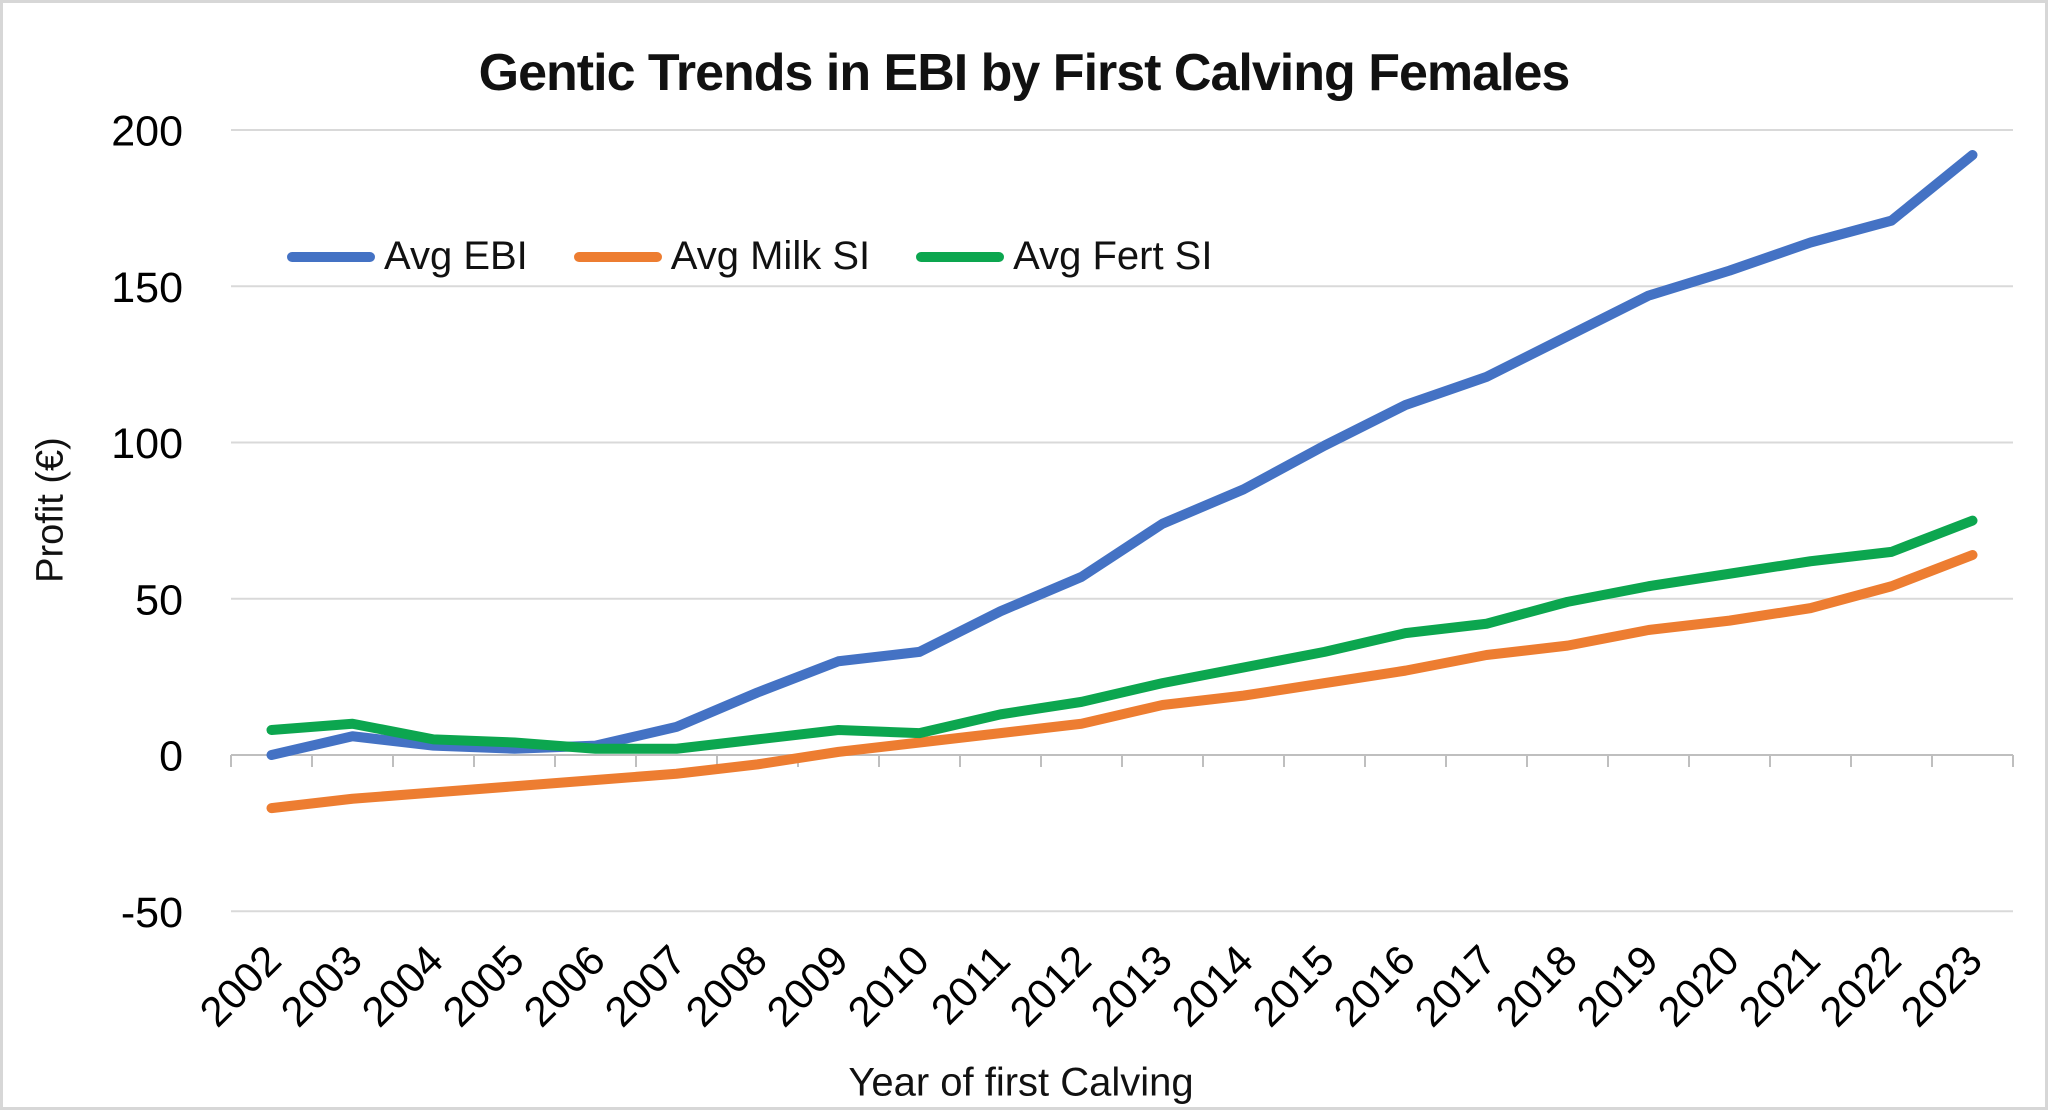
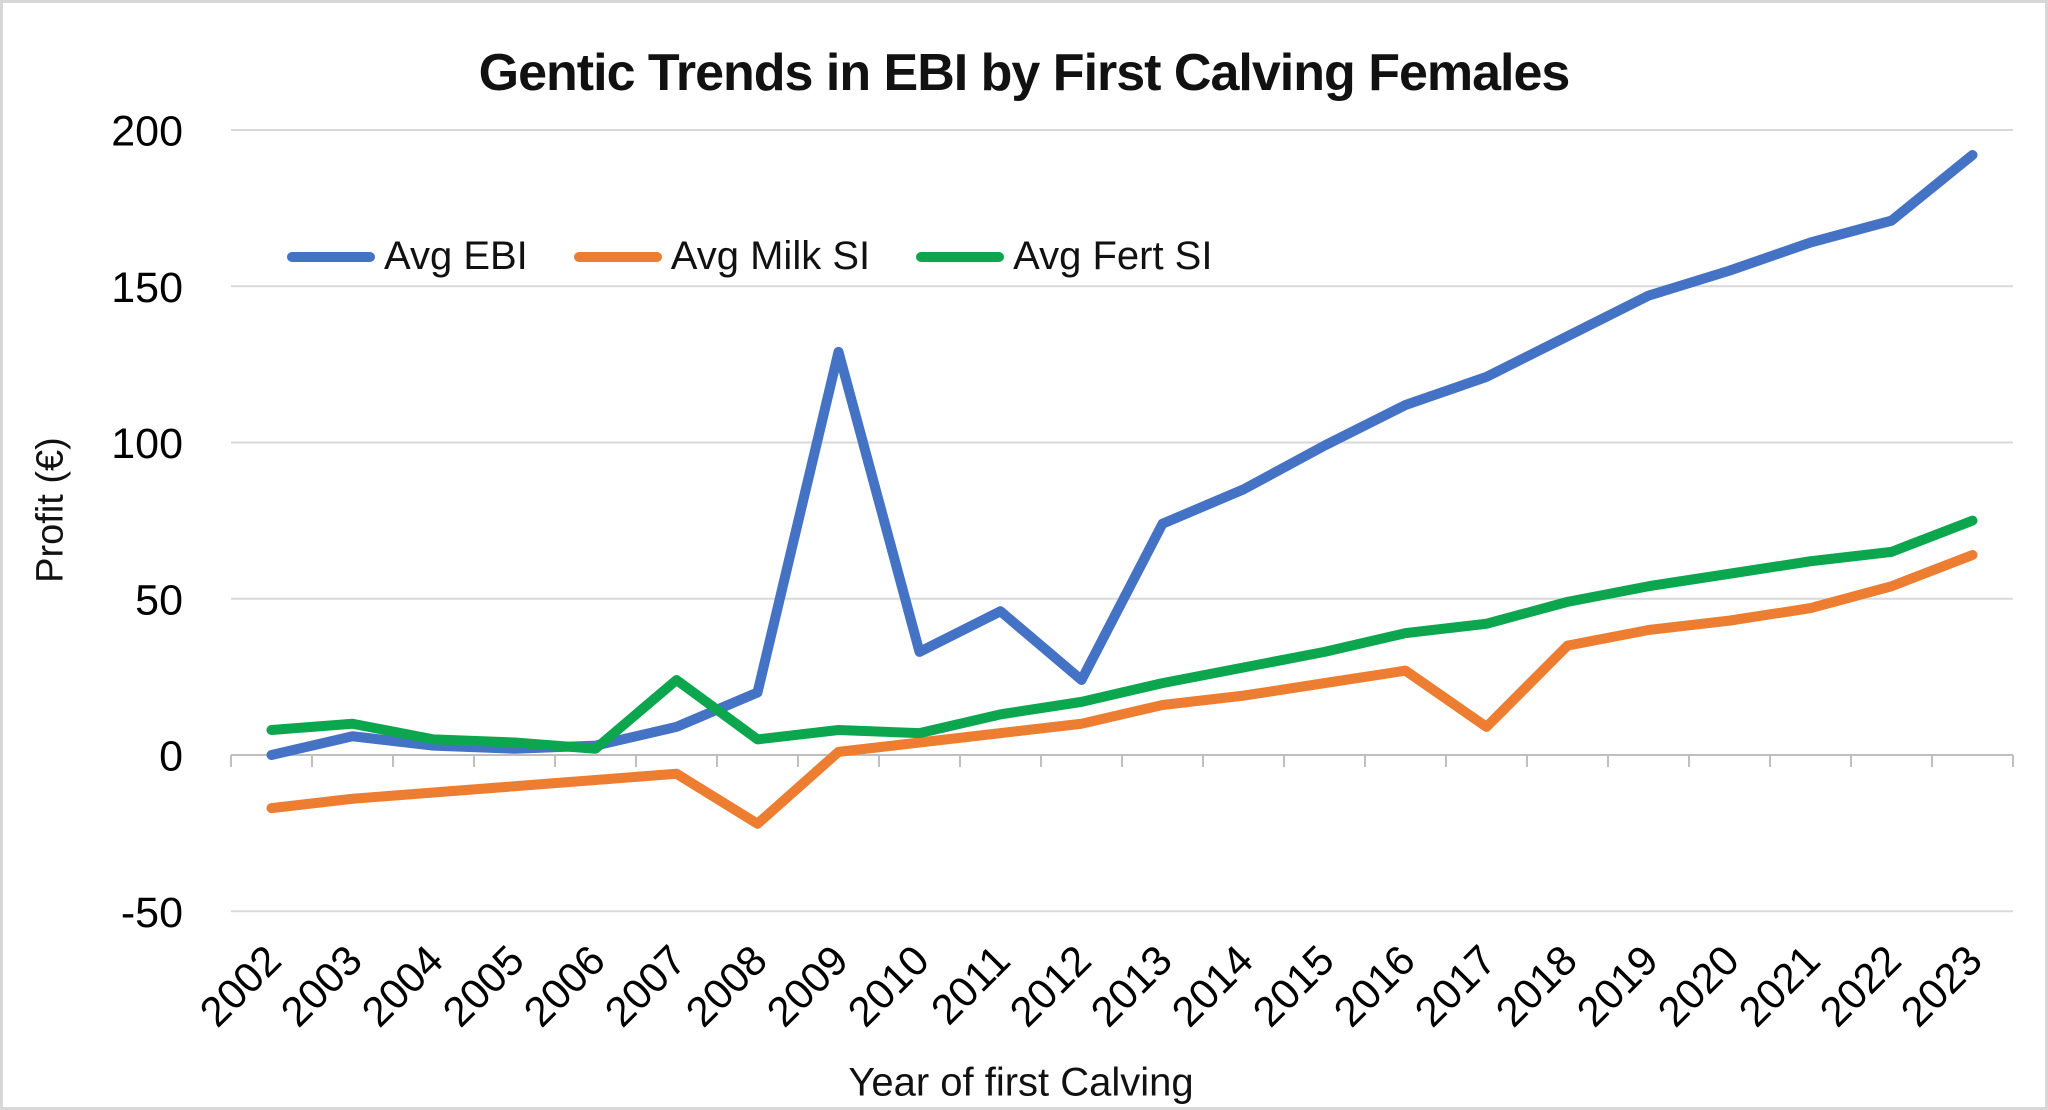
Avg Fert SI/2007: 2 -> 24
Avg Milk SI/2008: -3 -> -22
Avg EBI/2009: 30 -> 129
Avg EBI/2012: 57 -> 24
Avg Milk SI/2017: 32 -> 9
